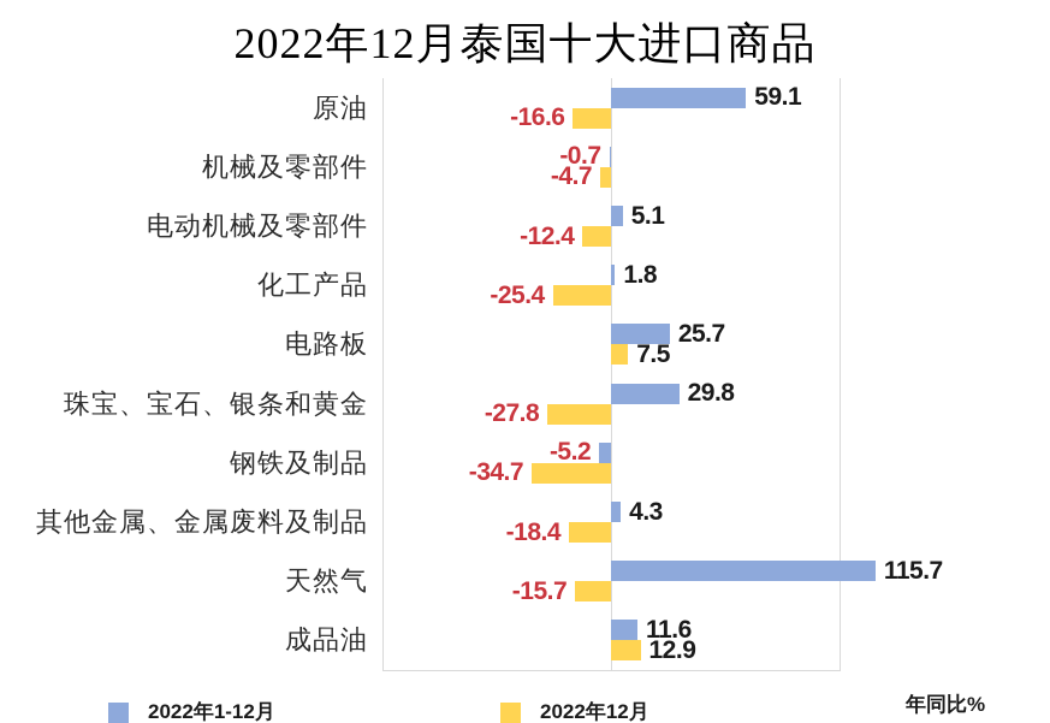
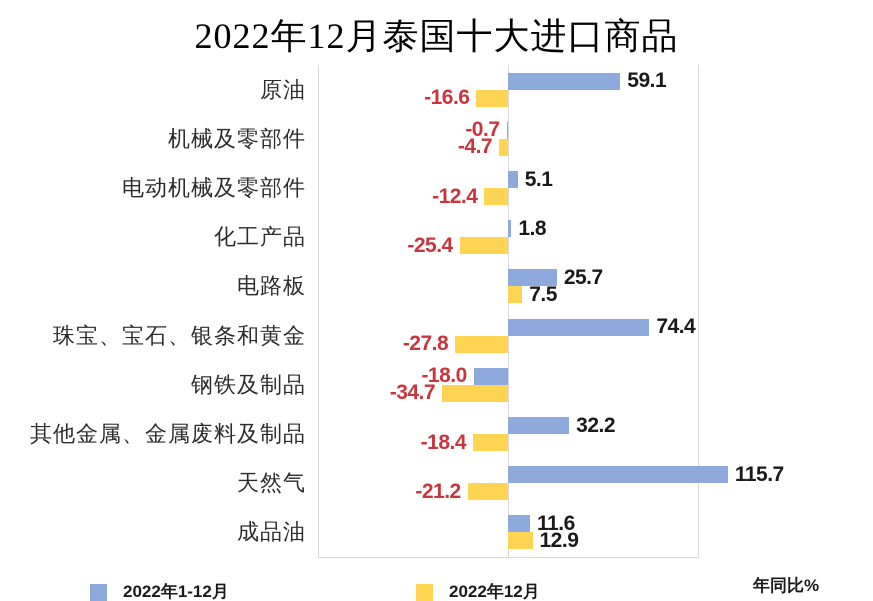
2022年1-12月/珠宝、宝石、银条和黄金: 29.8 -> 74.4
2022年1-12月/钢铁及制品: -5.2 -> -18.0
2022年1-12月/其他金属、金属废料及制品: 4.3 -> 32.2
2022年12月/天然气: -15.7 -> -21.2
